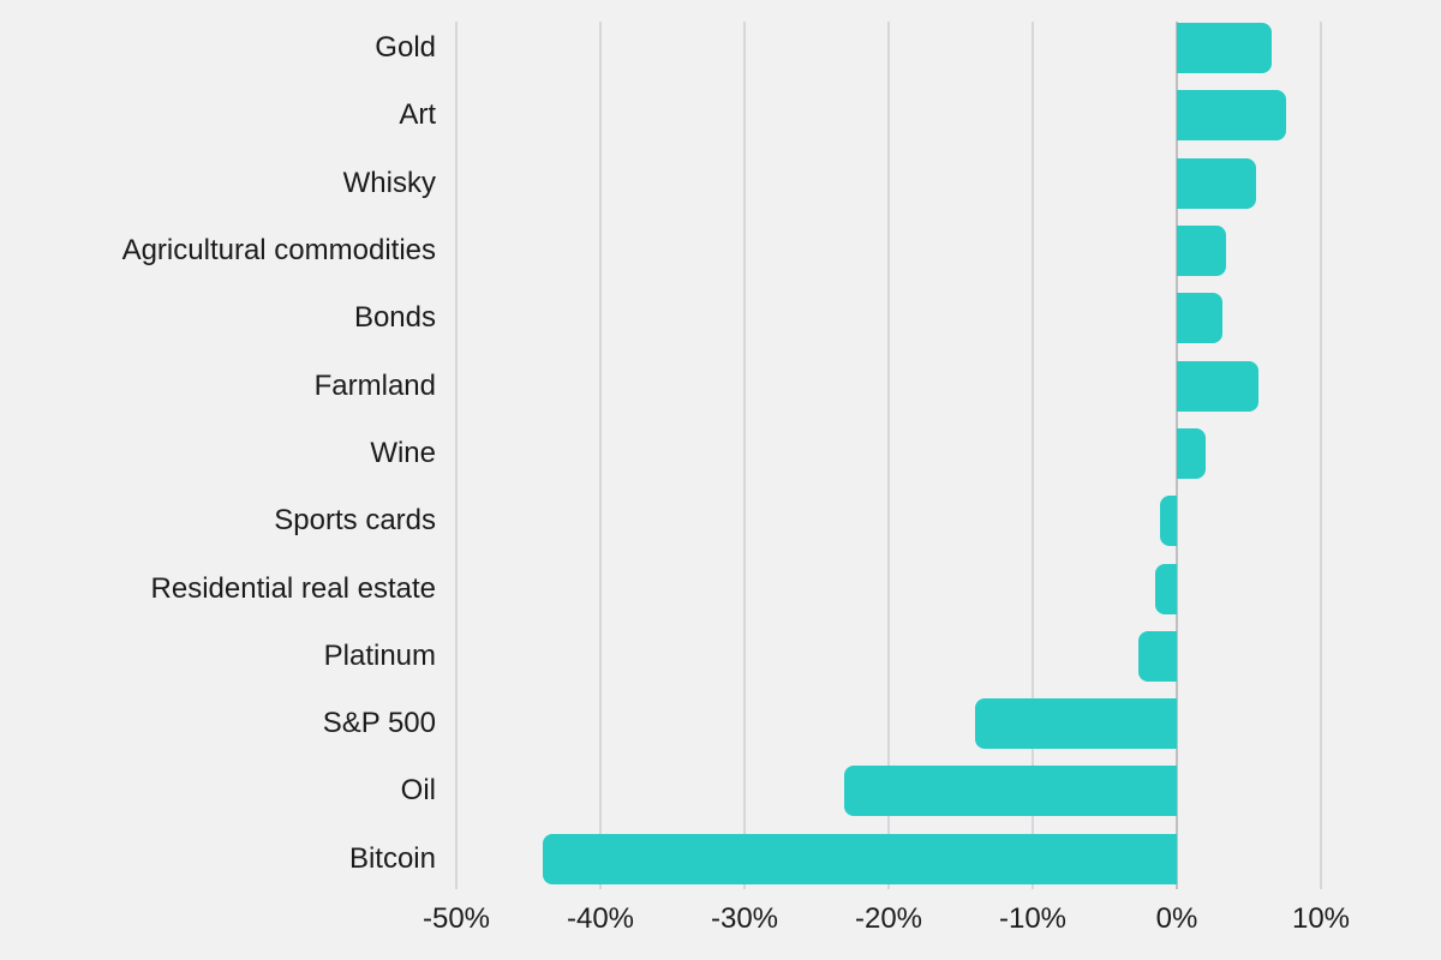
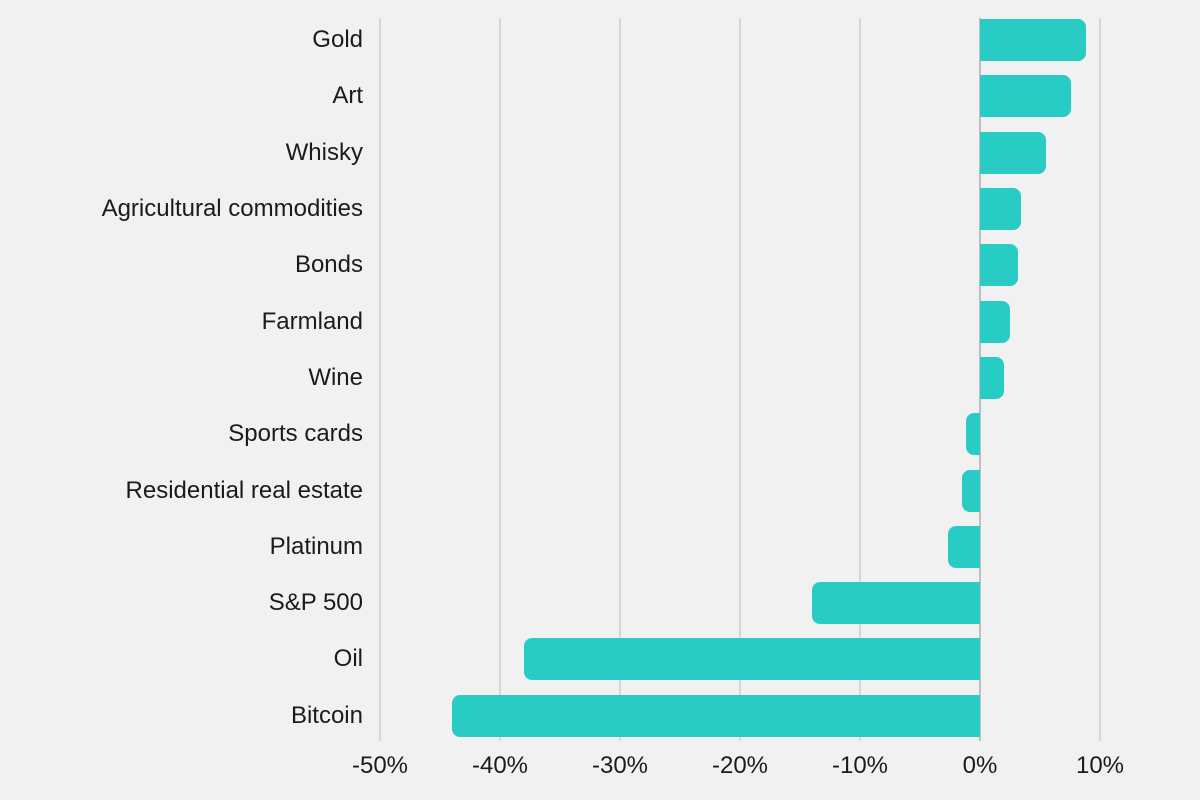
Gold: 6.6% -> 8.8%
Farmland: 5.7% -> 2.5%
Oil: -23.1% -> -38.0%
